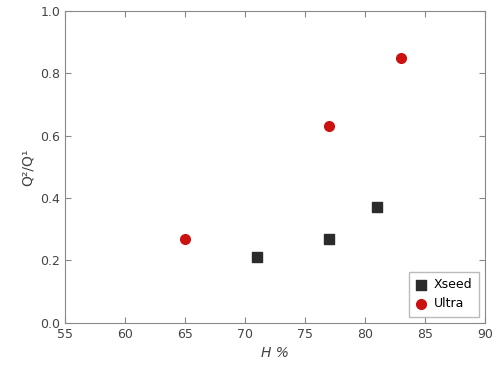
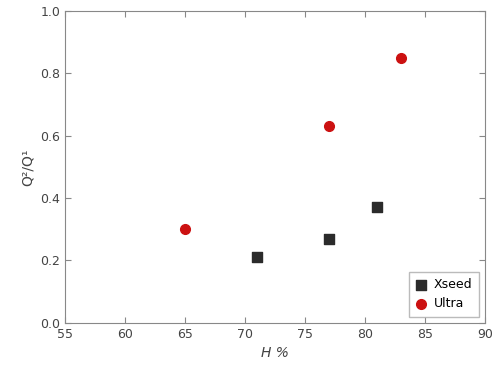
Ultra/65: 0.27 -> 0.30
